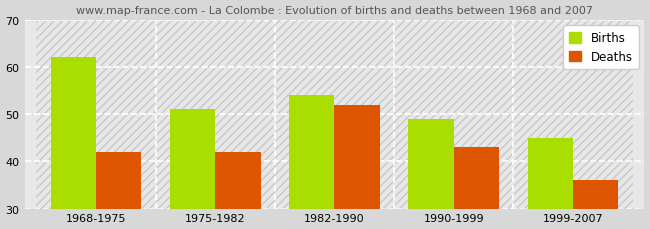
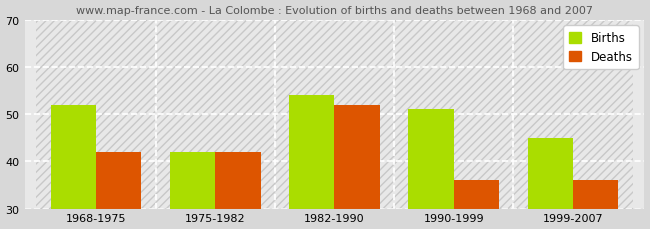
Births/1968-1975: 62 -> 52
Births/1975-1982: 51 -> 42
Births/1990-1999: 49 -> 51
Deaths/1990-1999: 43 -> 36
